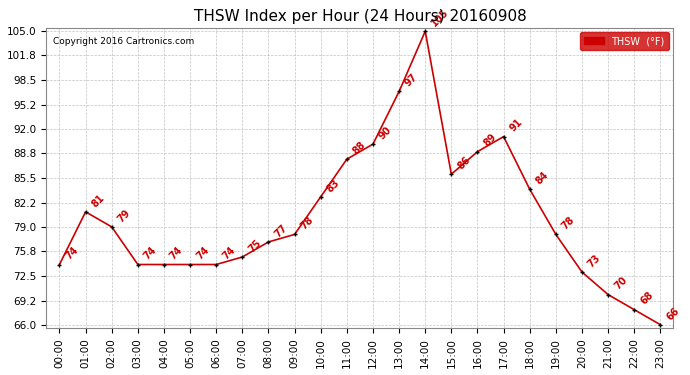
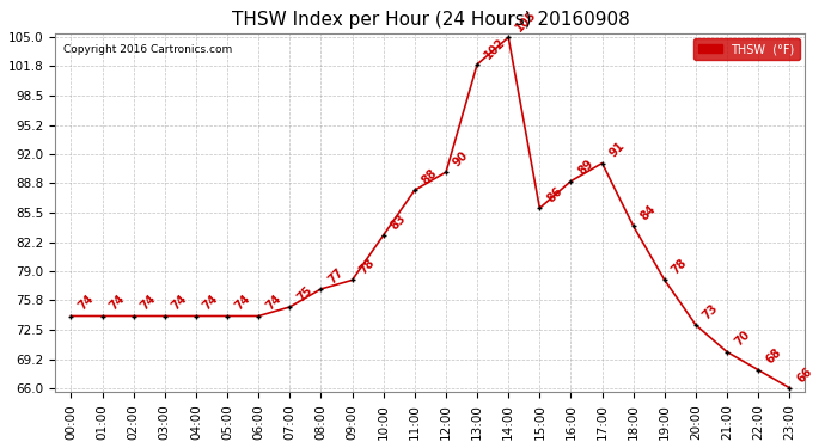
01:00: 81 -> 74
02:00: 79 -> 74
13:00: 97 -> 102
